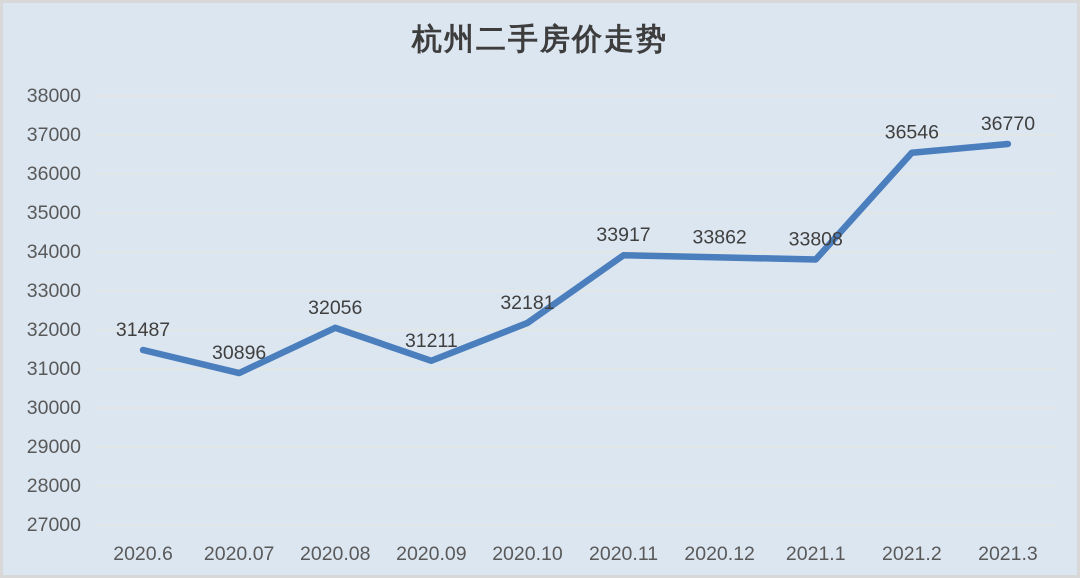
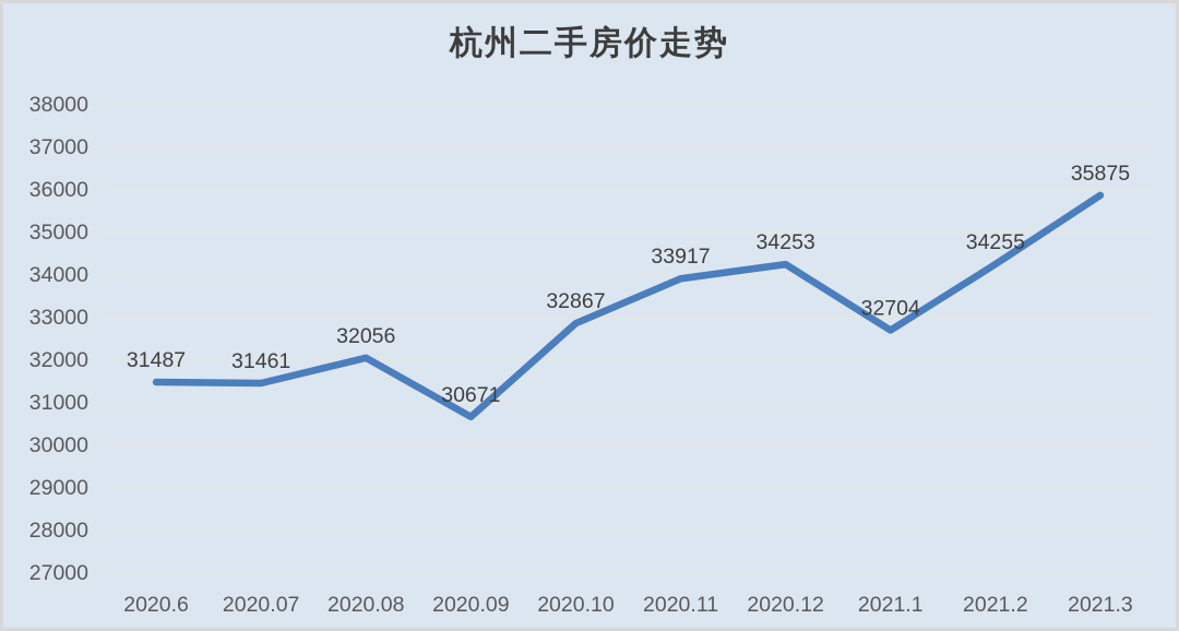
2020.07: 30896 -> 31461
2020.09: 31211 -> 30671
2020.10: 32181 -> 32867
2020.12: 33862 -> 34253
2021.1: 33808 -> 32704
2021.2: 36546 -> 34255
2021.3: 36770 -> 35875
